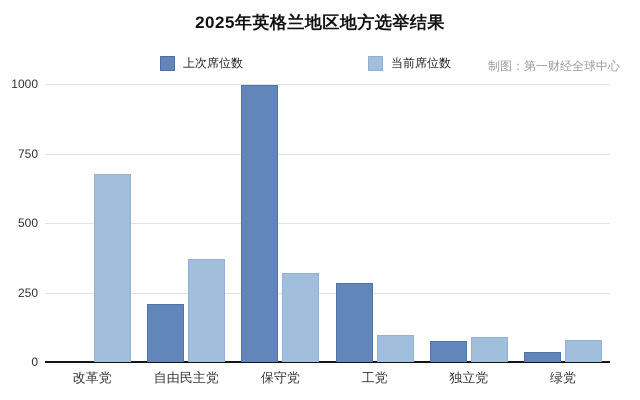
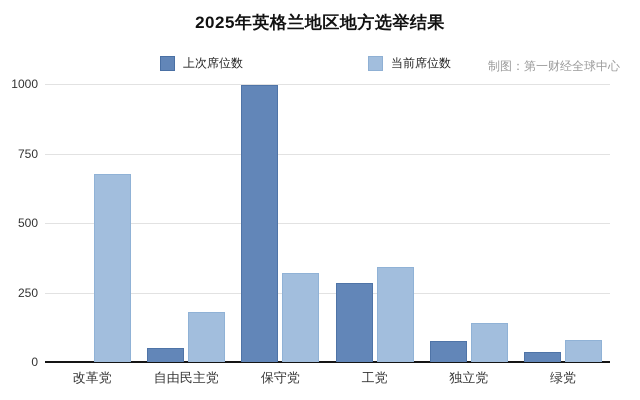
上次席位数/自由民主党: 210 -> 50
当前席位数/自由民主党: 370 -> 180
当前席位数/工党: 100 -> 340
当前席位数/独立党: 90 -> 140
